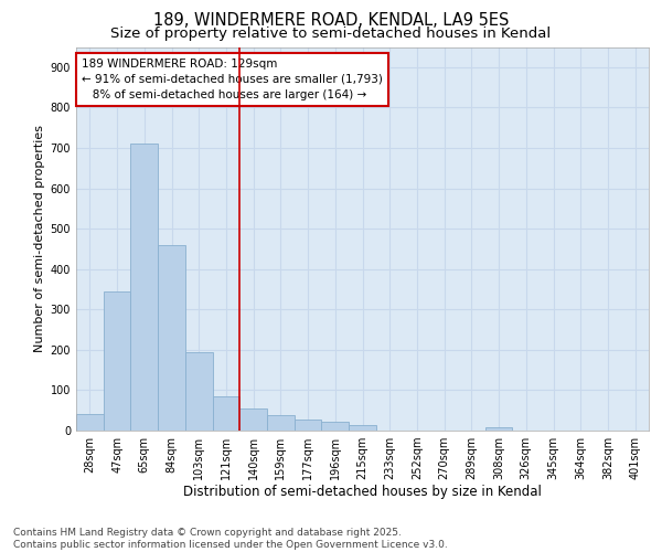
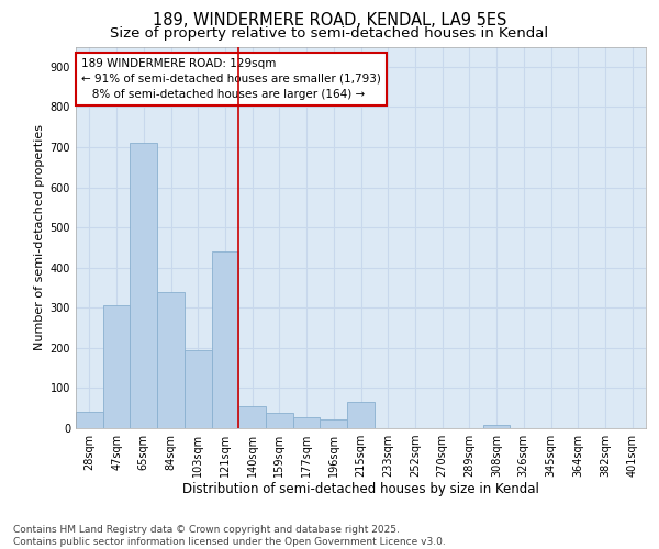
47sqm: 345 -> 305
84sqm: 460 -> 340
121sqm: 85 -> 440
215sqm: 15 -> 65
